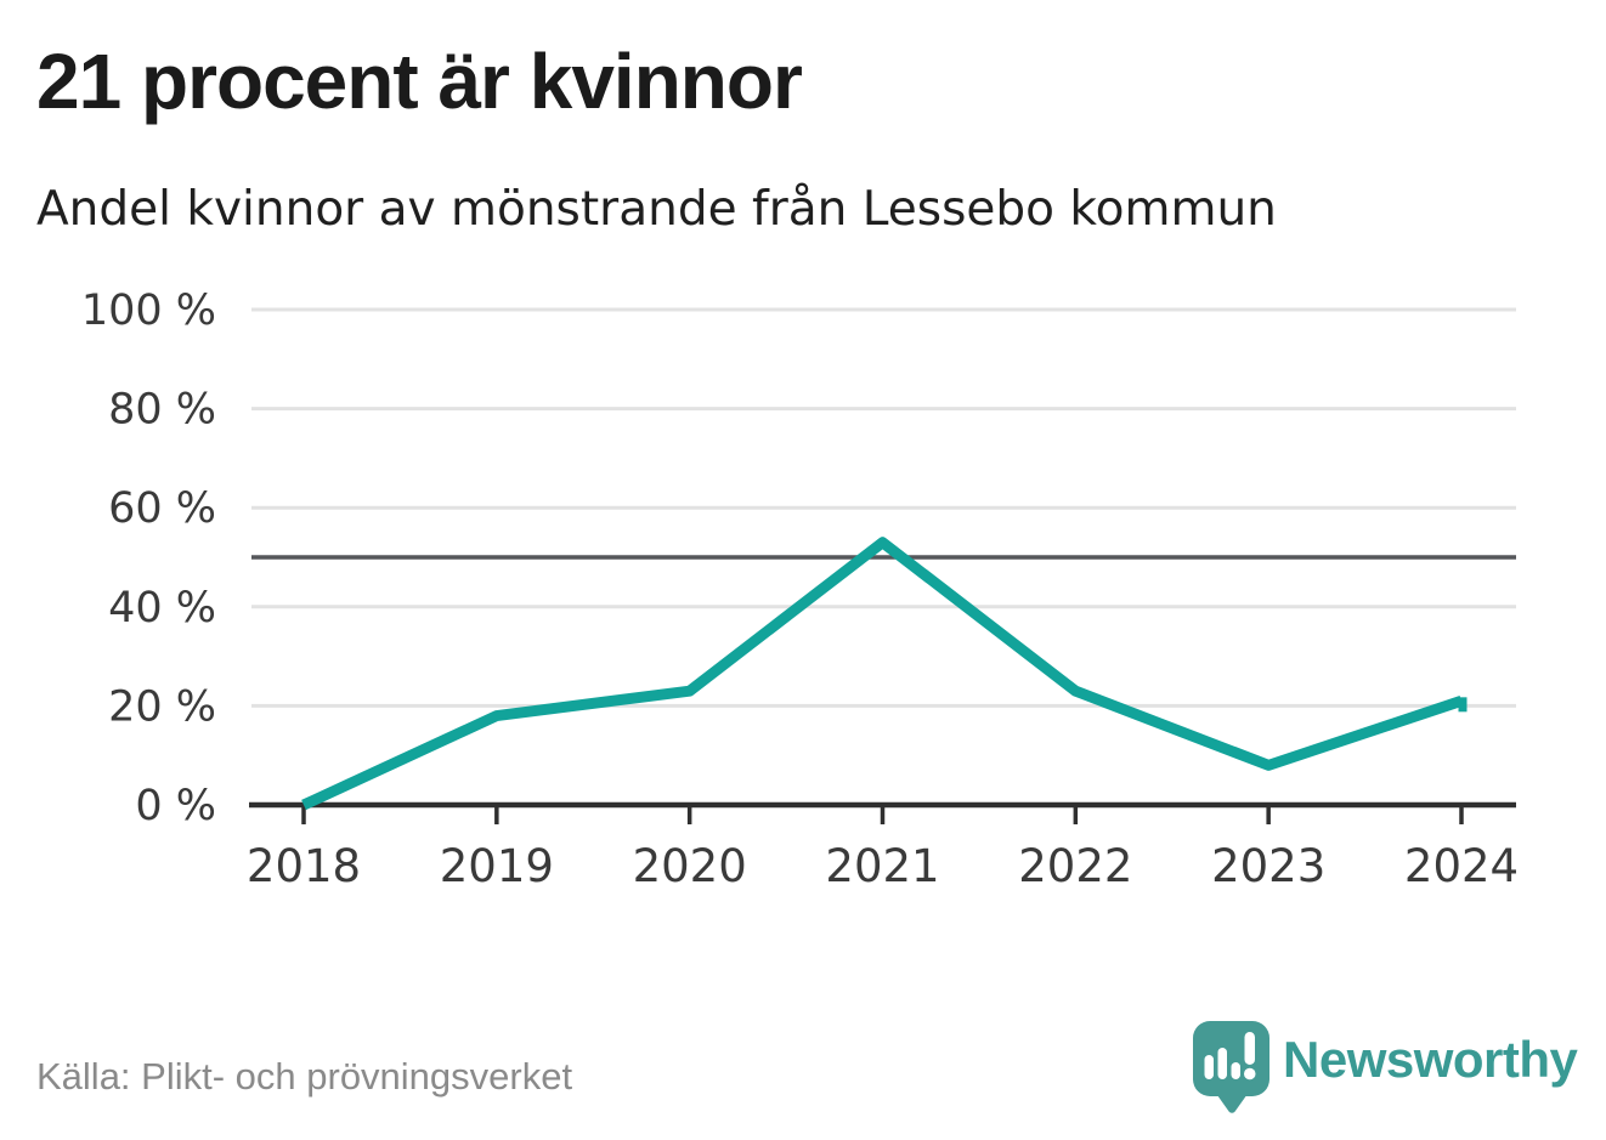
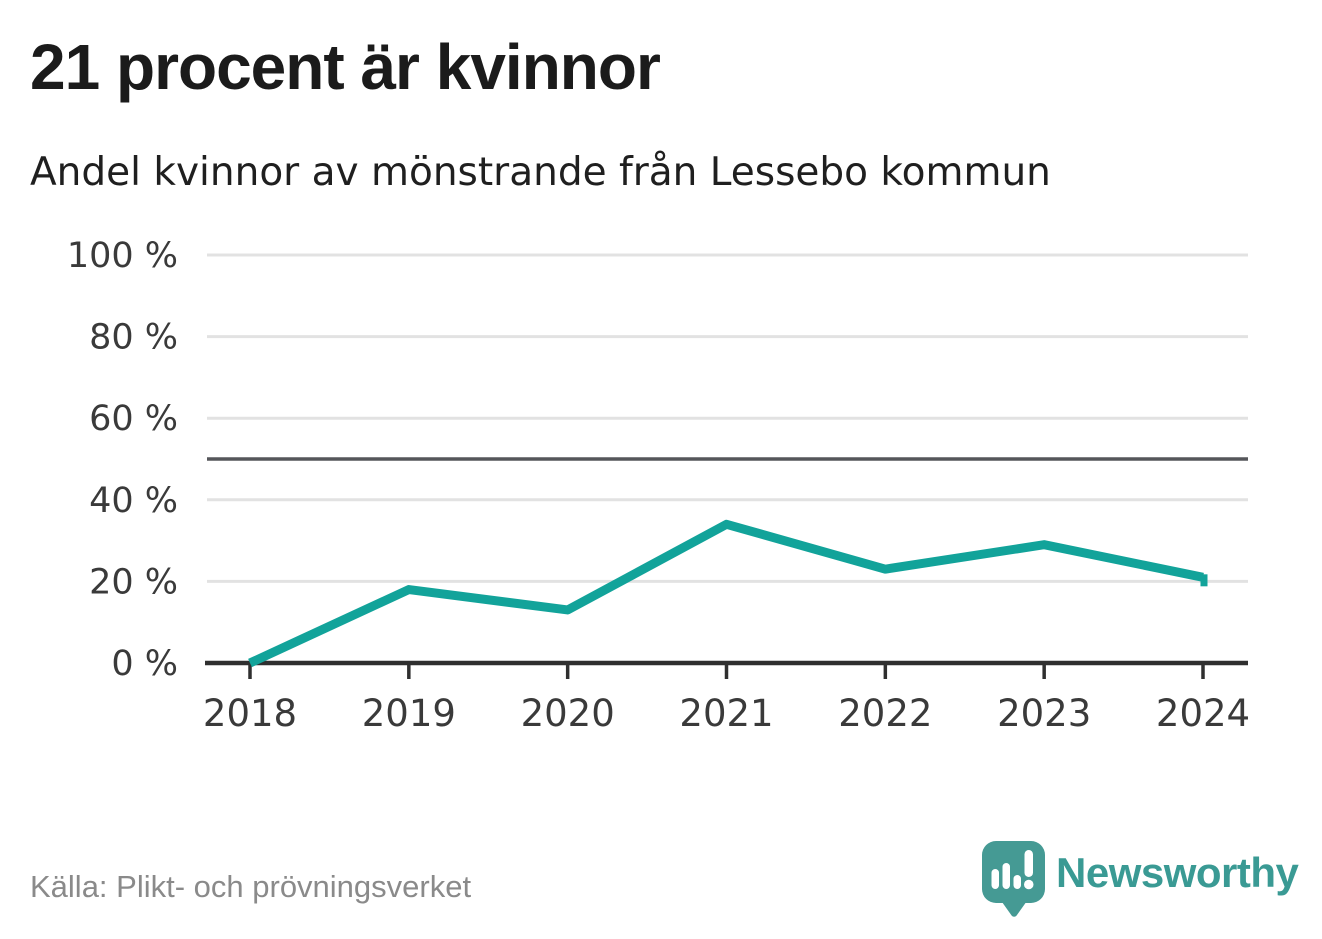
2020: 23% -> 13%
2021: 53% -> 34%
2023: 8% -> 29%
